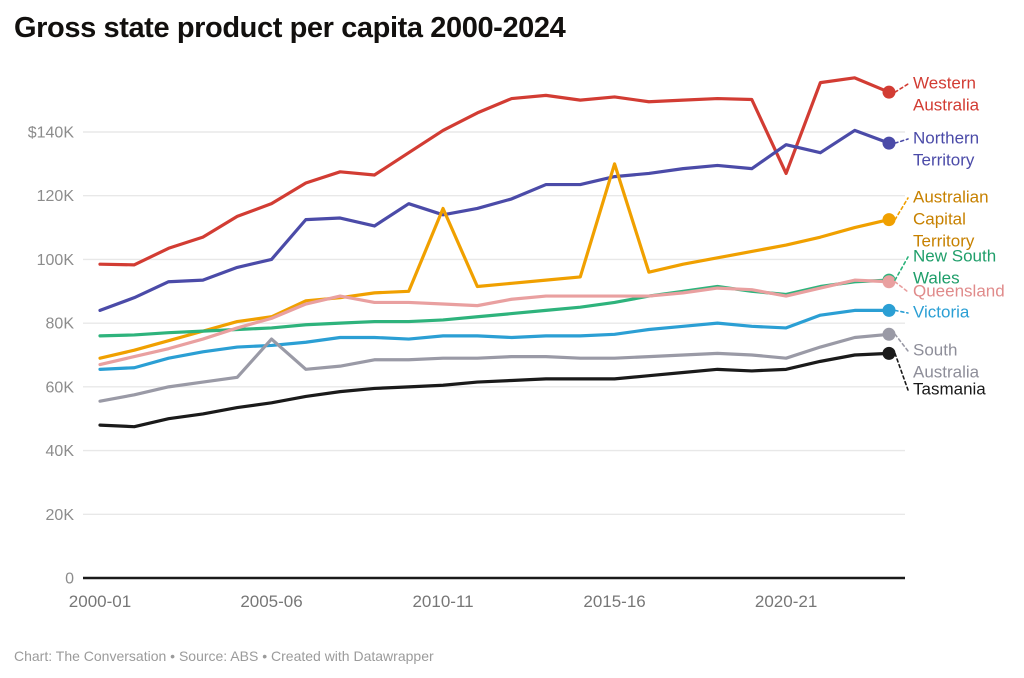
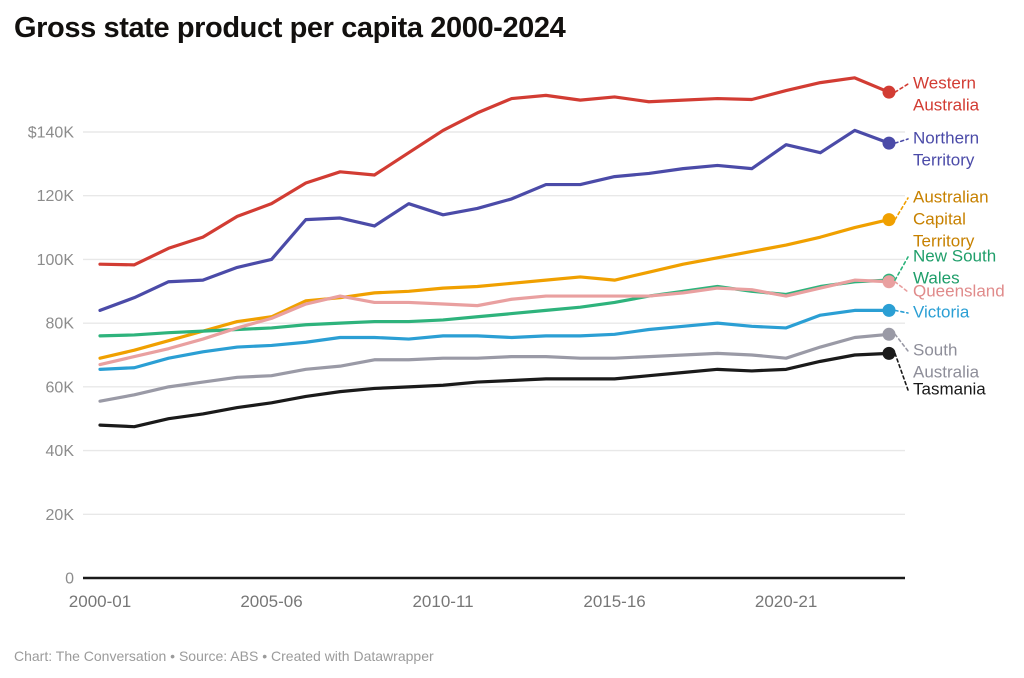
South Australia/2005-06: $75K -> $64K
Australian Capital Territory/2010-11: $116K -> $91K
Australian Capital Territory/2015-16: $130K -> $94K
Western Australia/2020-21: $127K -> $153K
